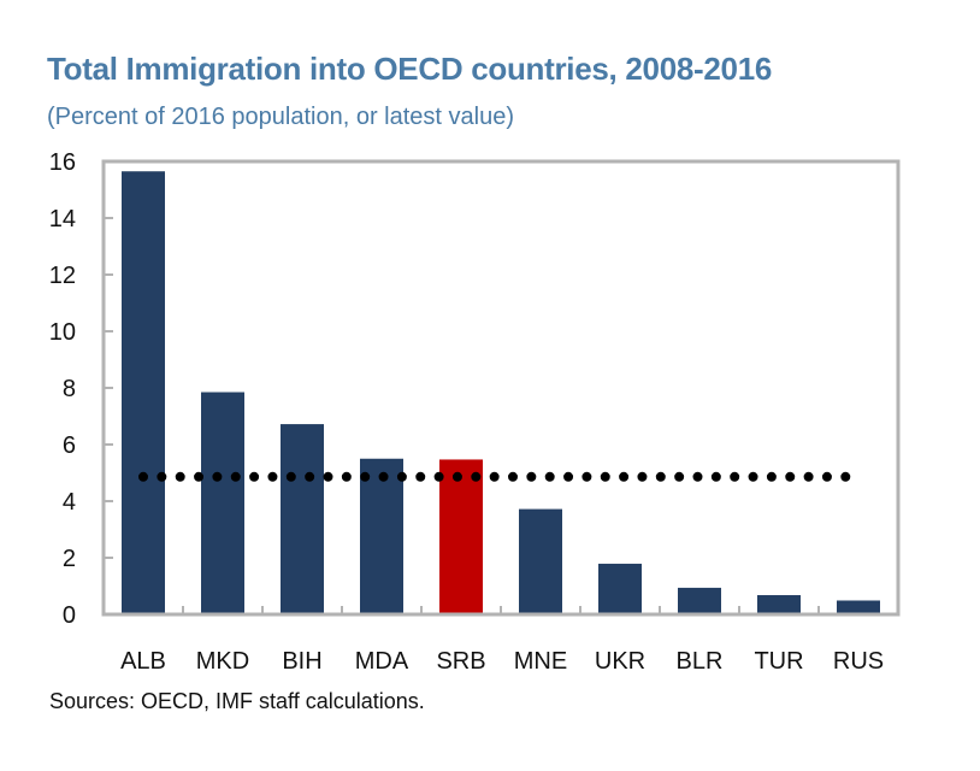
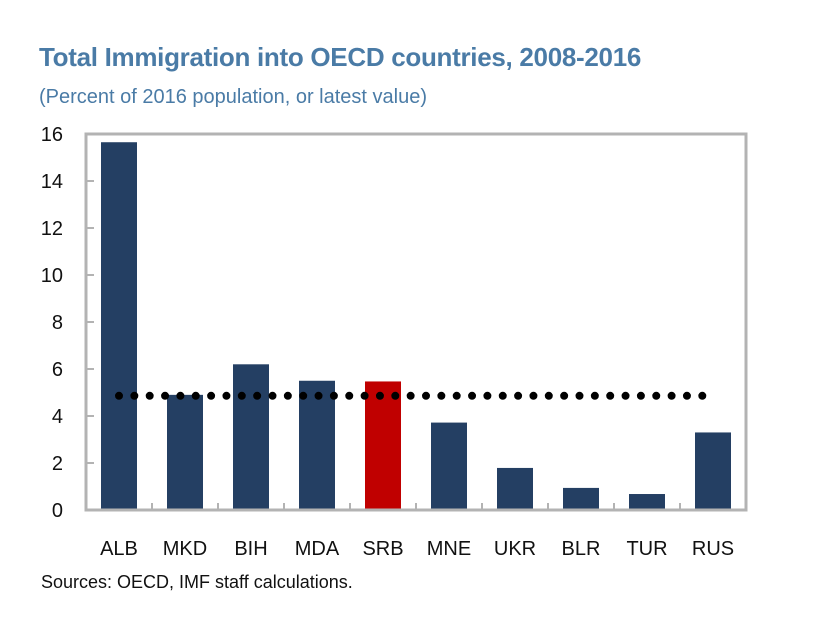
MKD: 7.8 -> 4.9
BIH: 6.7 -> 6.2
RUS: 0.5 -> 3.3
